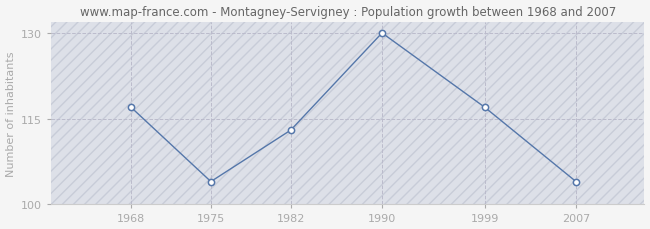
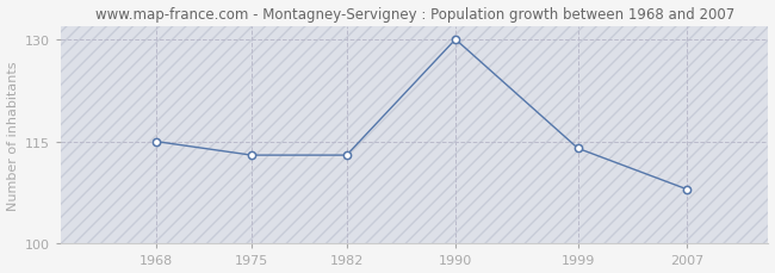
1968: 117 -> 115
1975: 104 -> 113
1999: 117 -> 114
2007: 104 -> 108
